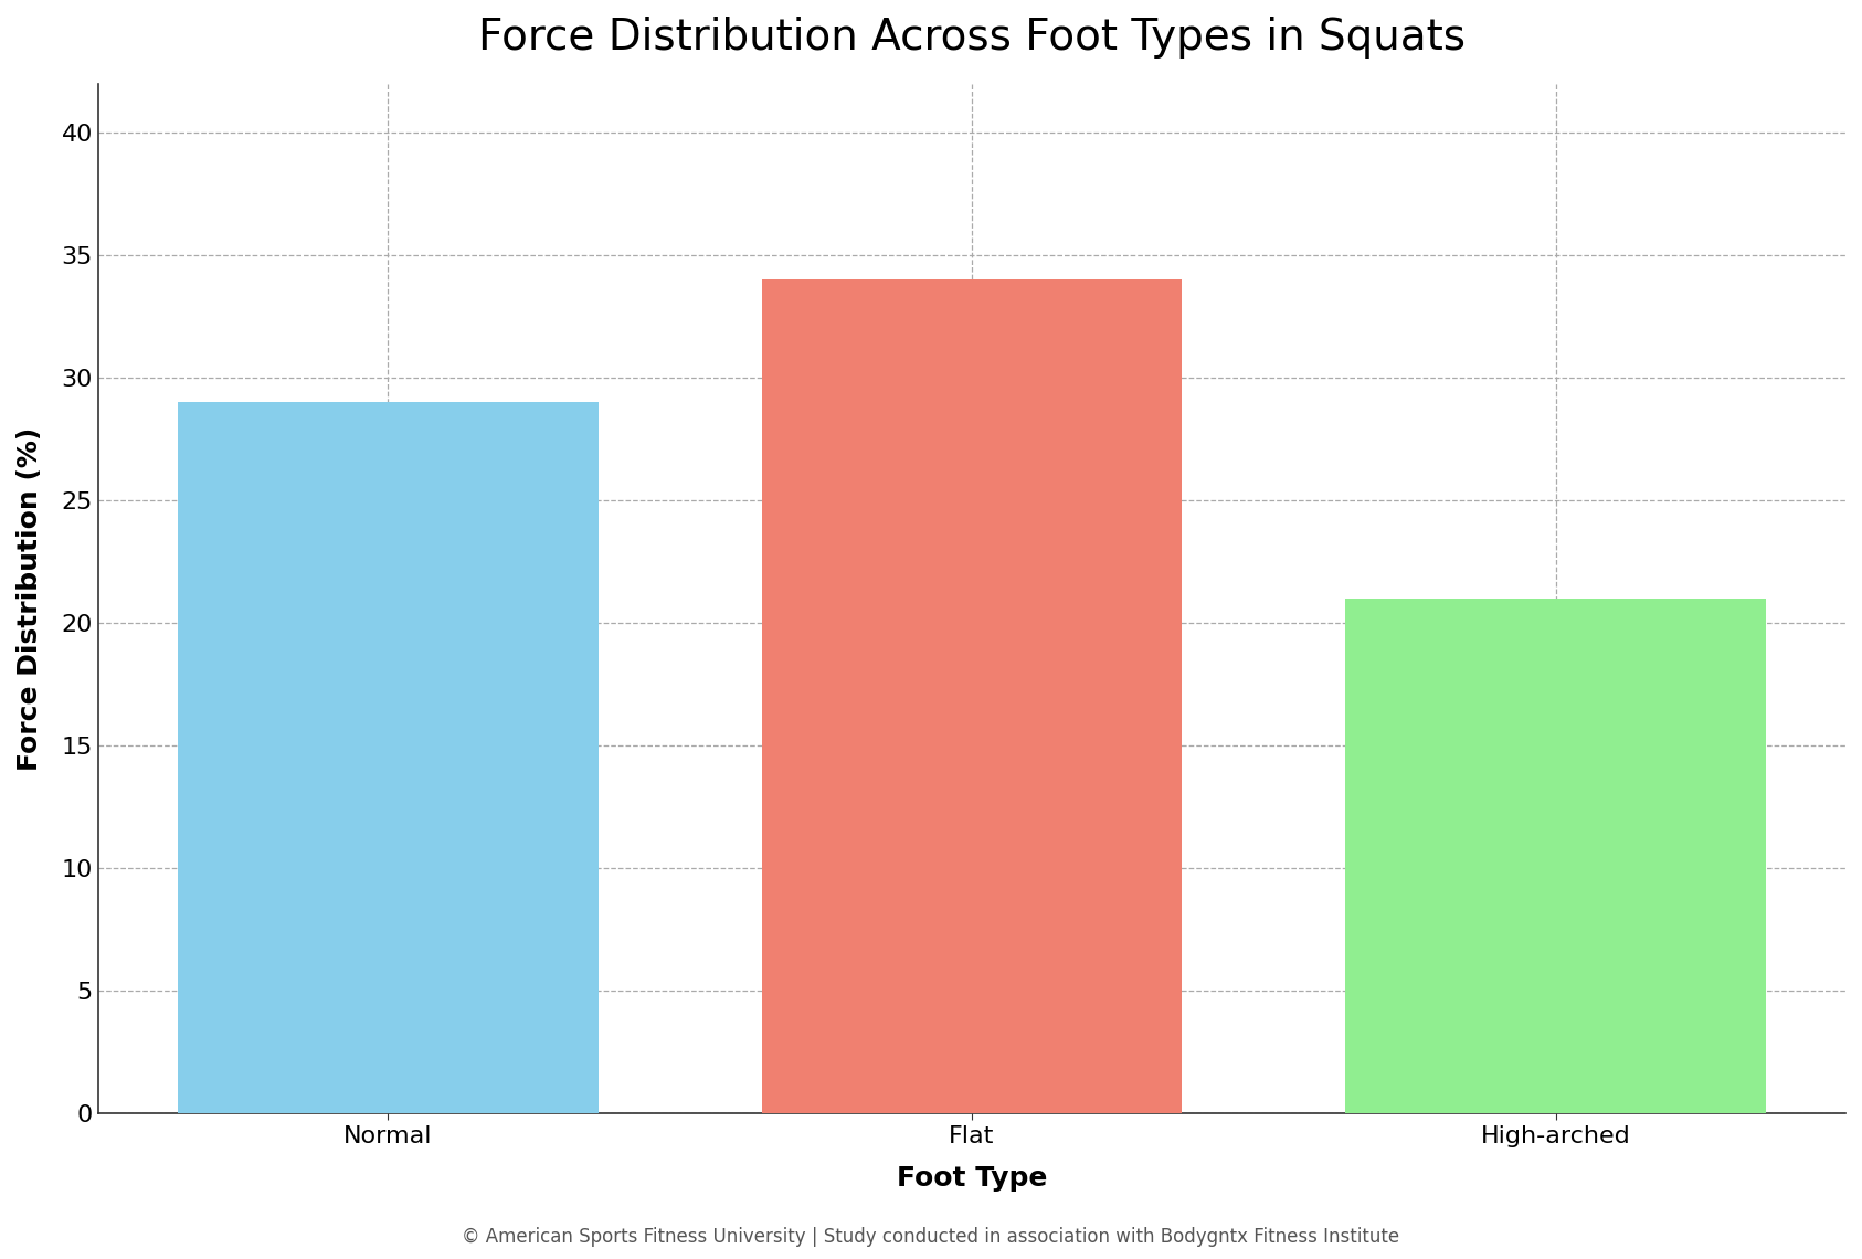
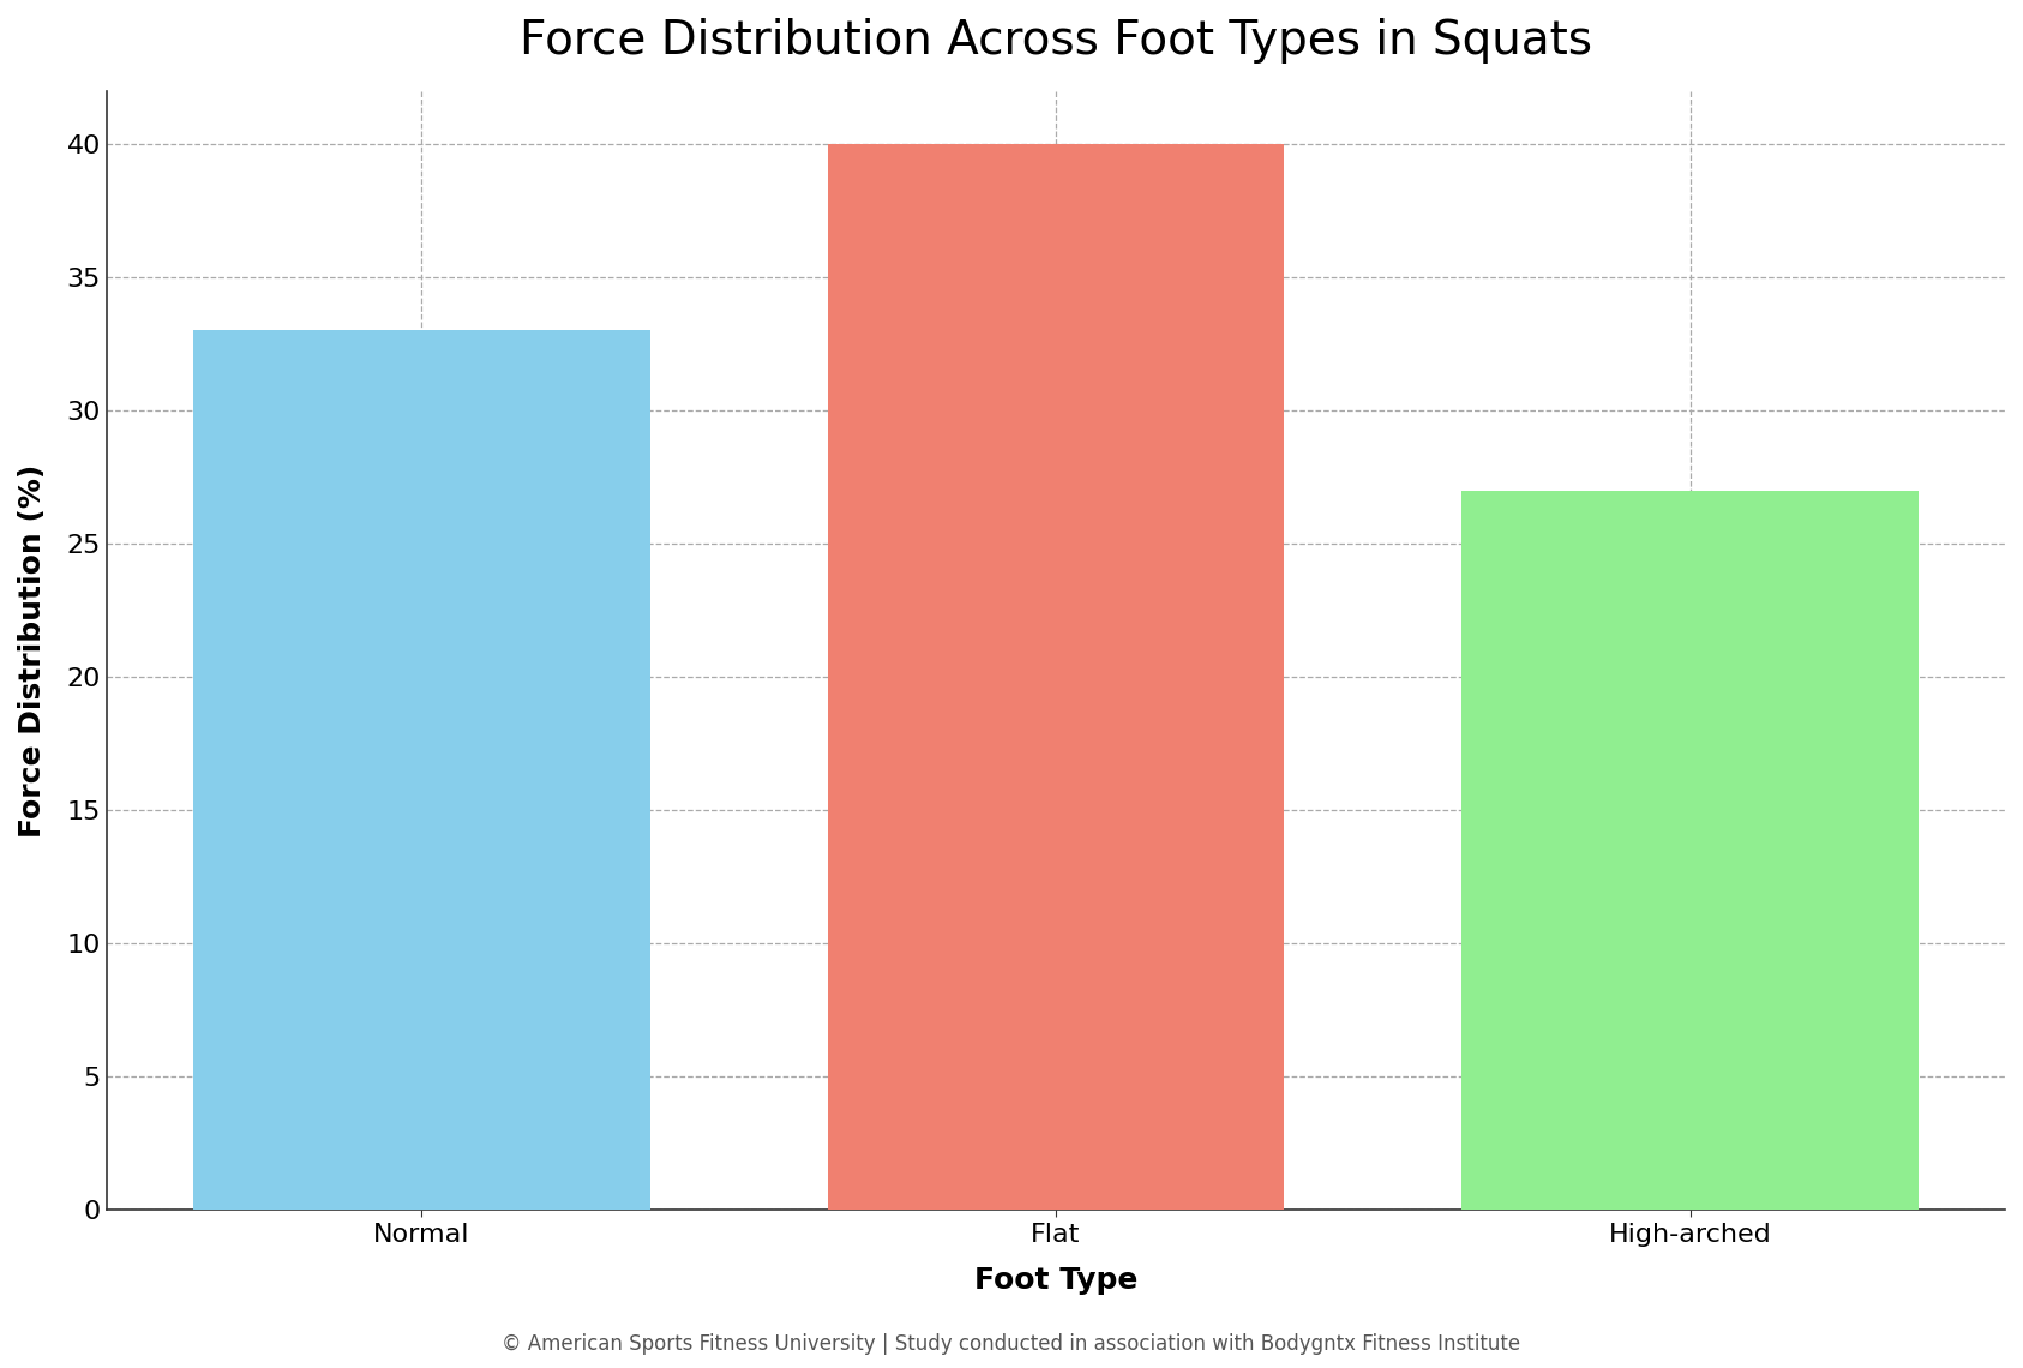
Normal: 29 -> 33
Flat: 34 -> 40
High-arched: 21 -> 27
